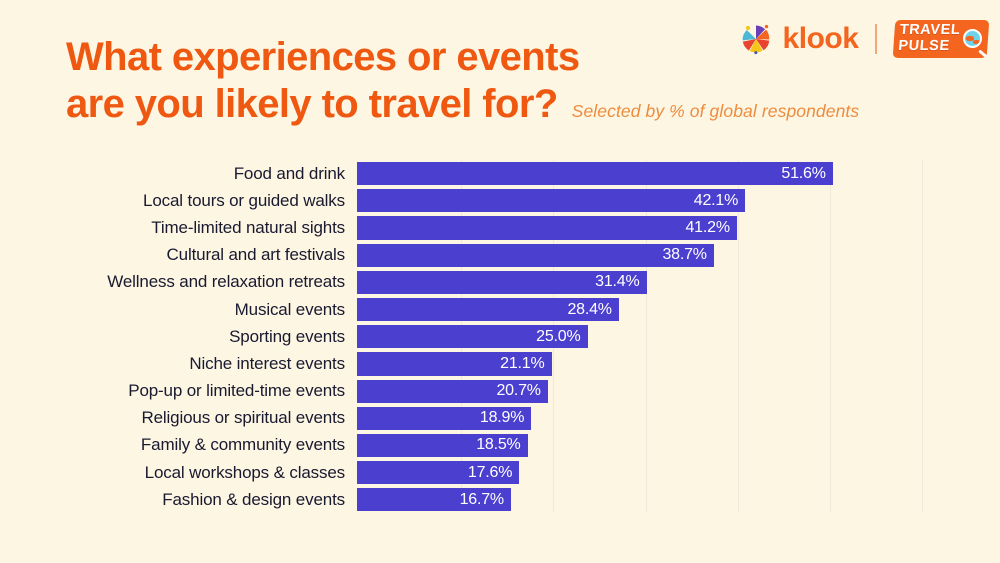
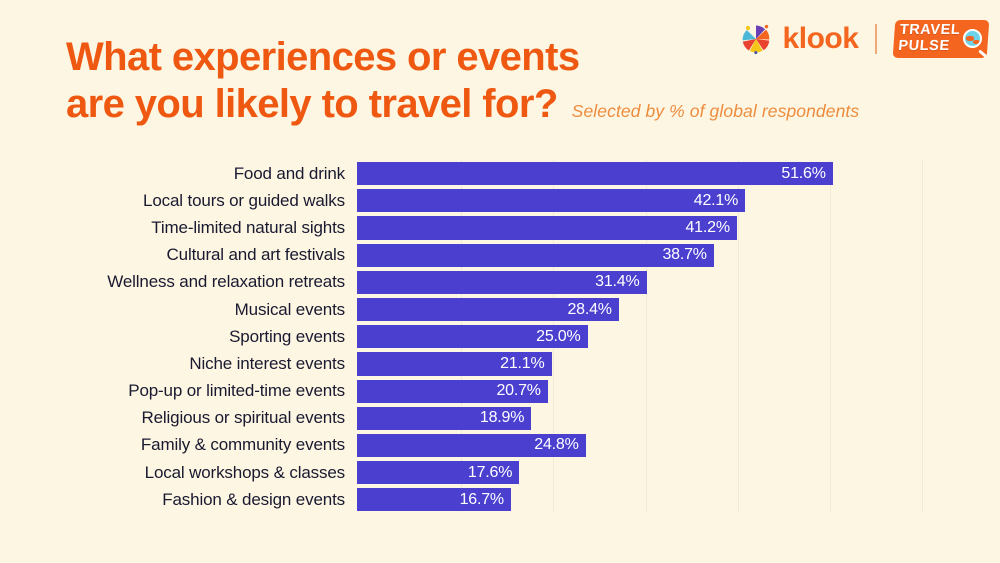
Family & community events: 18.5% -> 24.8%
